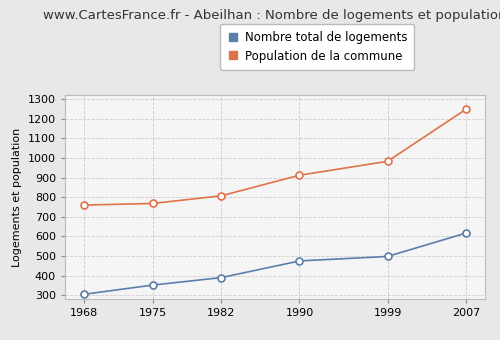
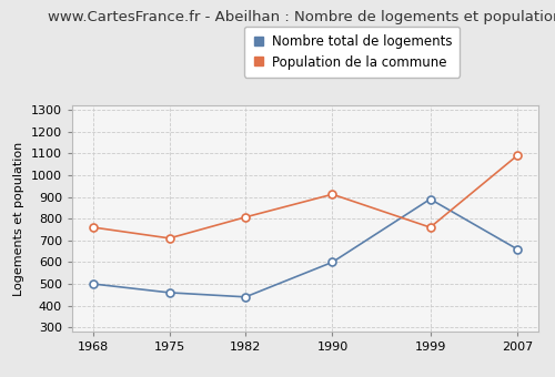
Nombre total de logements/1968: 300 -> 500
Nombre total de logements/1975: 350 -> 460
Population de la commune/1975: 770 -> 710
Nombre total de logements/1982: 390 -> 440
Nombre total de logements/1990: 480 -> 600
Nombre total de logements/1999: 500 -> 890
Population de la commune/1999: 980 -> 760
Nombre total de logements/2007: 620 -> 660
Population de la commune/2007: 1250 -> 1090
